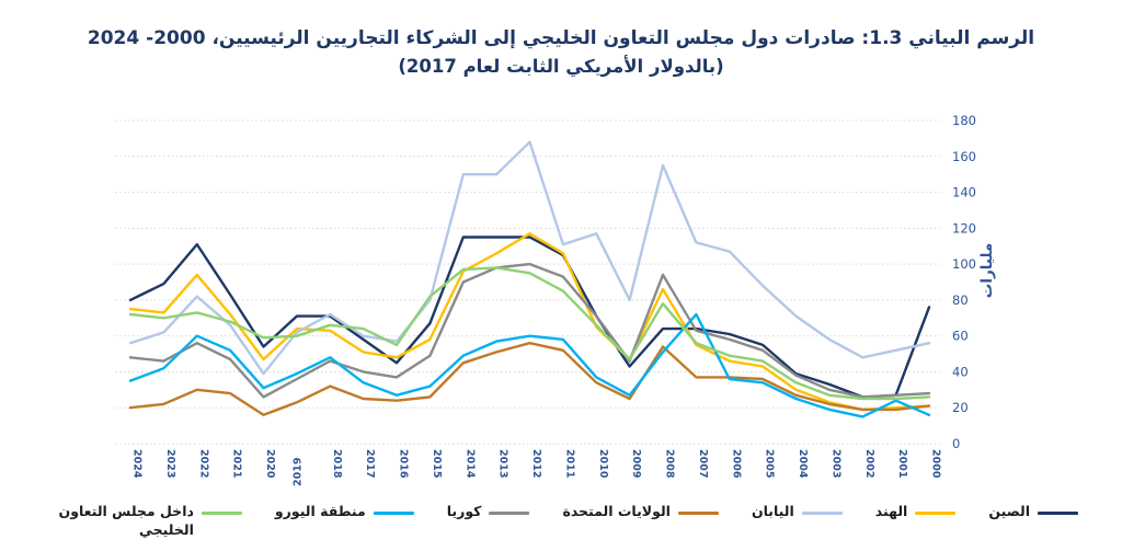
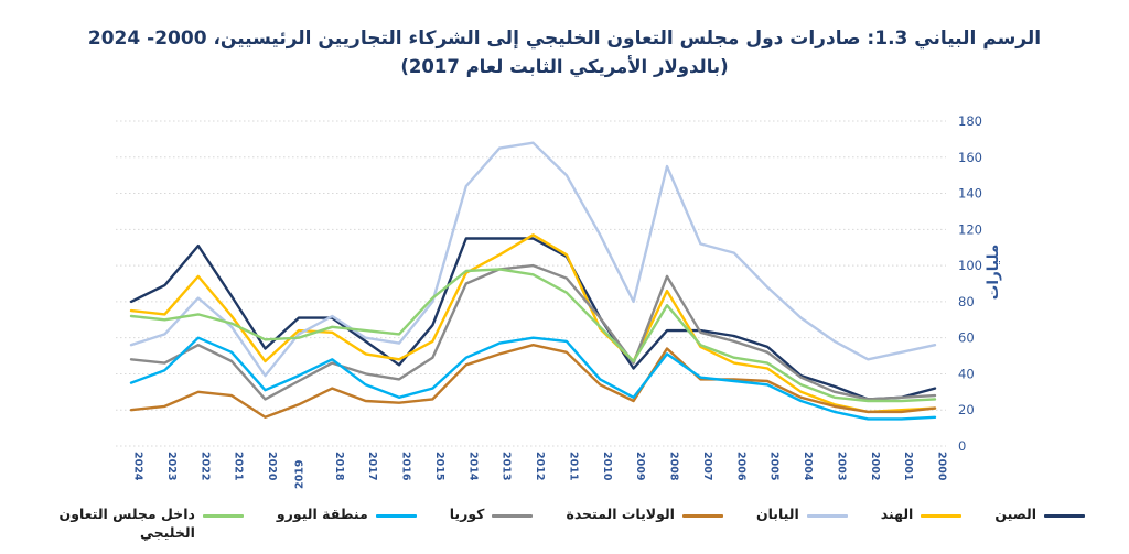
داخل مجلس التعاون الخليجي/2016: 55 -> 62
اليابان/2014: 150 -> 144
اليابان/2013: 150 -> 165
اليابان/2011: 111 -> 150
منطقة اليورو/2007: 72 -> 38
منطقة اليورو/2001: 24 -> 15
الصين/2000: 76 -> 32
